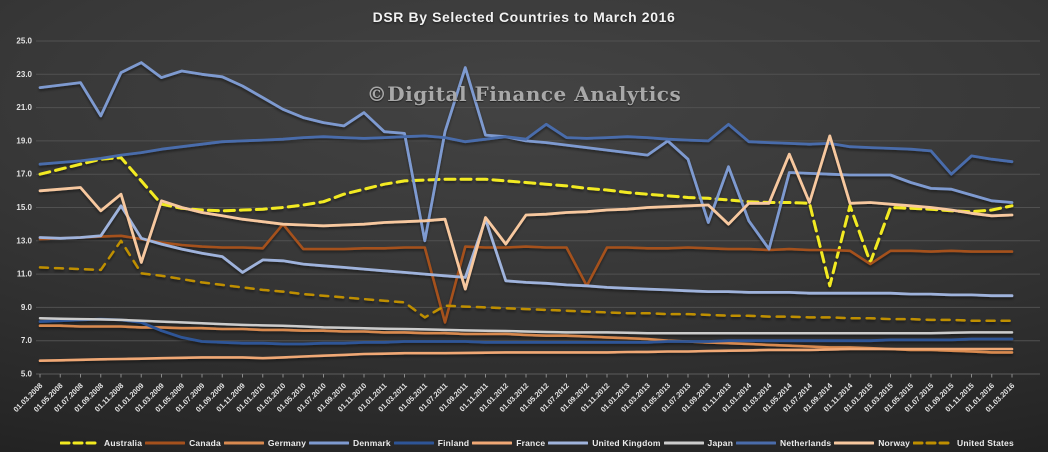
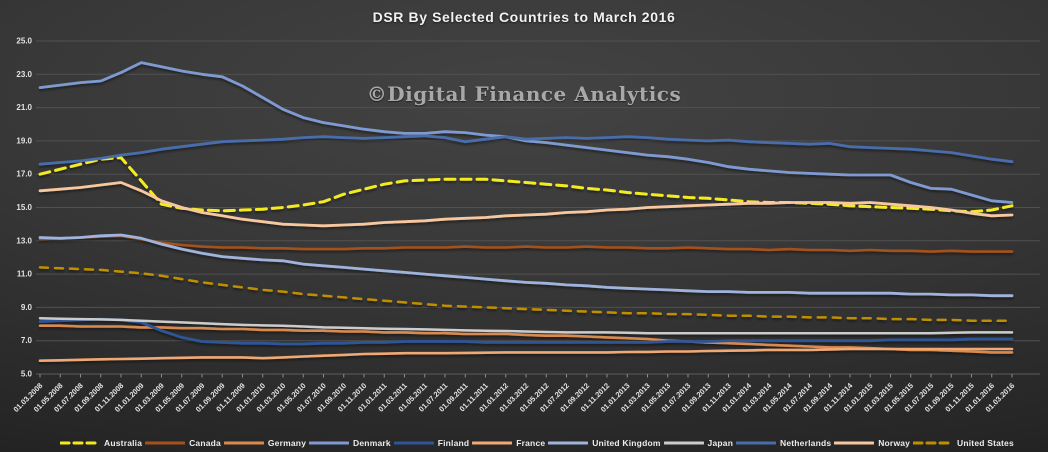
Denmark/01.09.2008: 20.5 -> 22.6
Norway/01.09.2008: 14.8 -> 16.4
United Kingdom/01.11.2008: 15.1 -> 13.3
Norway/01.11.2008: 15.8 -> 16.5
United States/01.11.2008: 13.0 -> 11.2
Norway/01.01.2009: 11.7 -> 16.0
Denmark/01.03.2009: 22.8 -> 23.4
United Kingdom/01.11.2009: 11.1 -> 11.9
Canada/01.03.2010: 14.0 -> 12.6
Denmark/01.11.2010: 20.7 -> 19.7
Denmark/01.05.2011: 13.0 -> 19.4
United States/01.05.2011: 8.4 -> 9.2
Canada/01.07.2011: 8.1 -> 12.6
Denmark/01.09.2011: 23.4 -> 19.5
Norway/01.09.2011: 10.1 -> 14.3
United Kingdom/01.11.2011: 14.3 -> 10.7
Norway/01.01.2012: 12.8 -> 14.5
Netherlands/01.05.2012: 20.0 -> 19.1
Canada/01.09.2012: 10.3 -> 12.7
Denmark/01.05.2013: 19.0 -> 18.1
Denmark/01.09.2013: 14.1 -> 17.7
Netherlands/01.11.2013: 20.0 -> 19.1
Norway/01.11.2013: 14.0 -> 15.2
Denmark/01.01.2014: 14.2 -> 17.3
Denmark/01.03.2014: 12.5 -> 17.2
Norway/01.05.2014: 18.2 -> 15.3
Australia/01.09.2014: 10.3 -> 15.2
Norway/01.09.2014: 19.3 -> 15.3
Australia/01.01.2015: 11.7 -> 15.1
Canada/01.01.2015: 11.6 -> 12.4
Netherlands/01.09.2015: 17.0 -> 18.3
